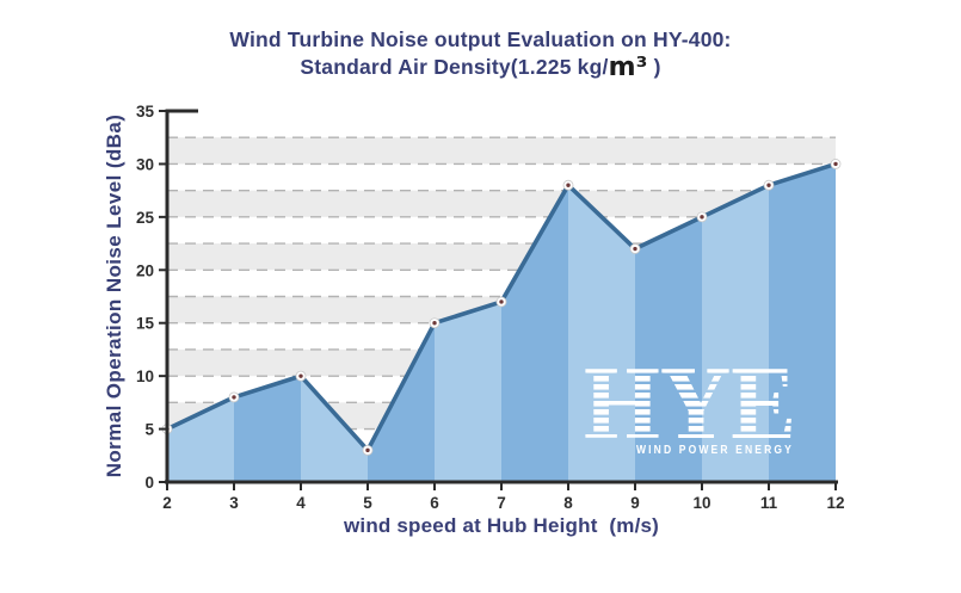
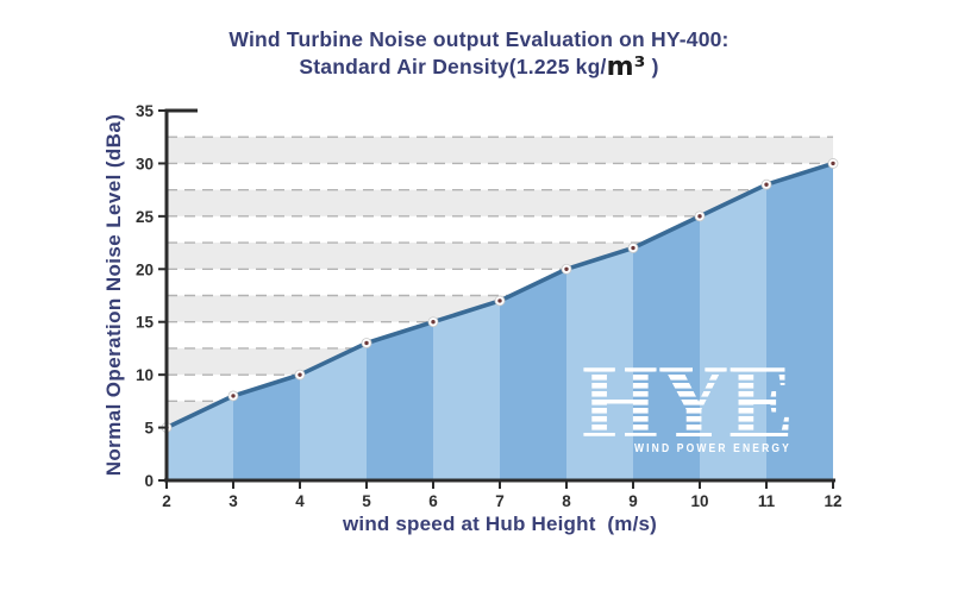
5: 3 -> 13
8: 28 -> 20
